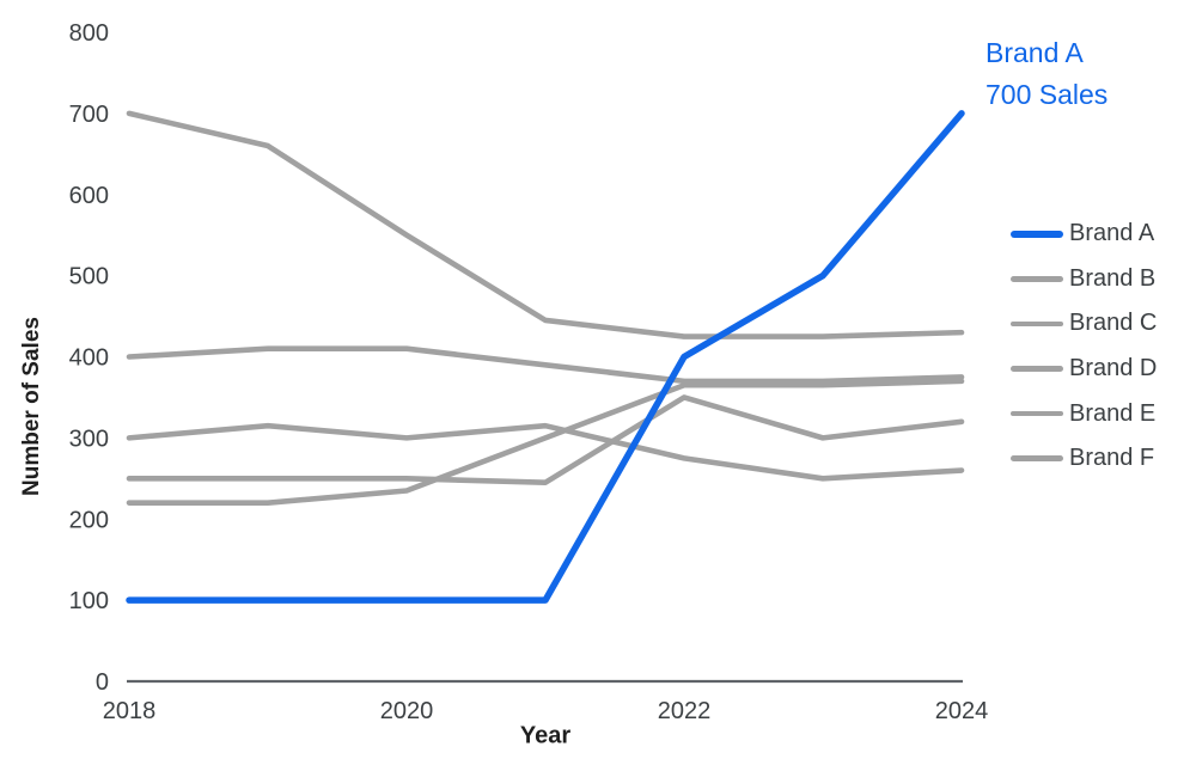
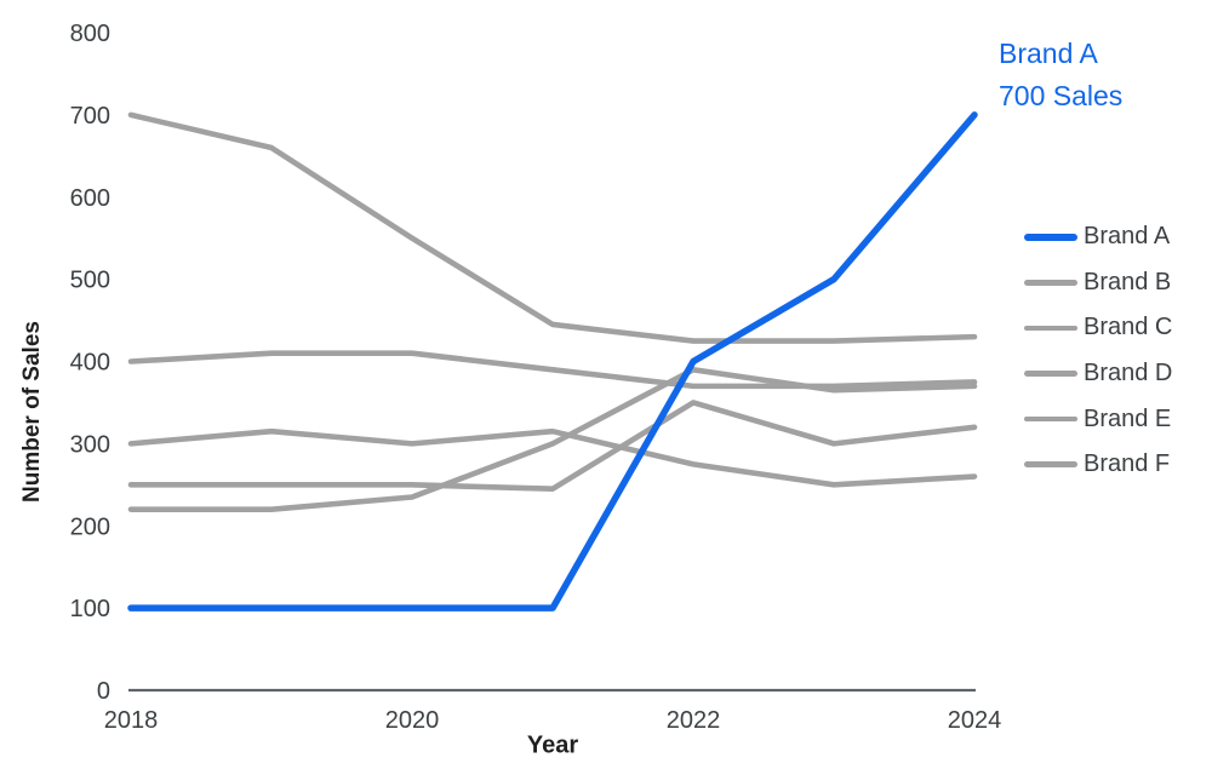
Brand F/2022: 360 -> 390
